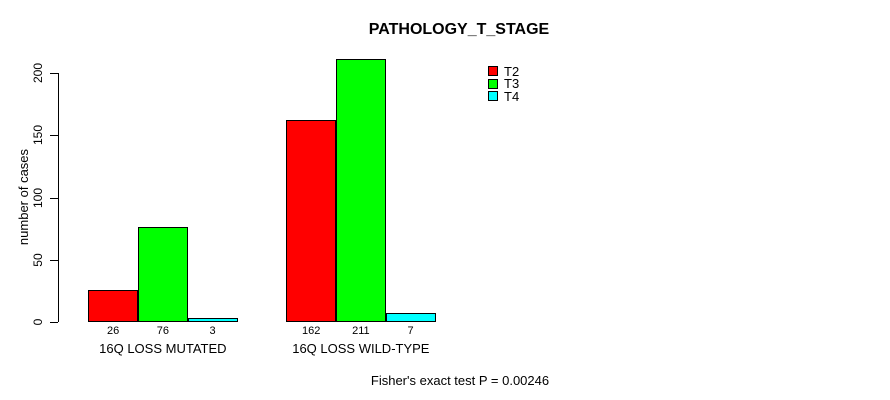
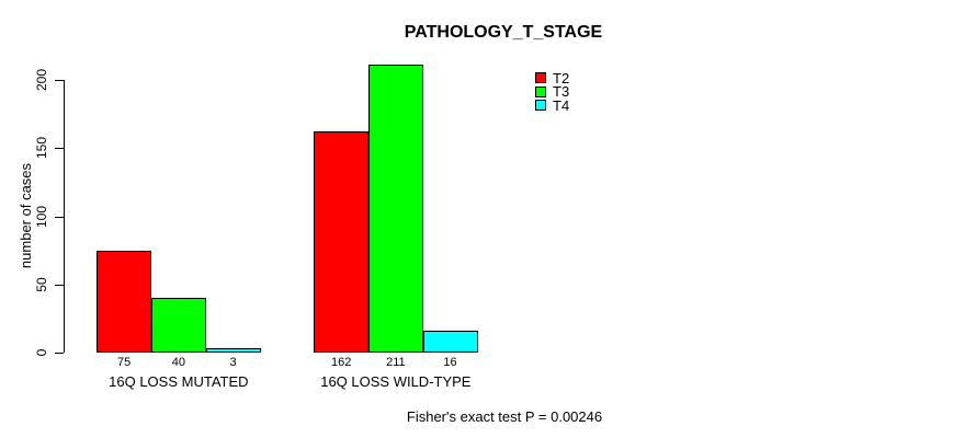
T2/16Q LOSS MUTATED: 26 -> 75
T3/16Q LOSS MUTATED: 76 -> 40
T4/16Q LOSS WILD-TYPE: 7 -> 16
